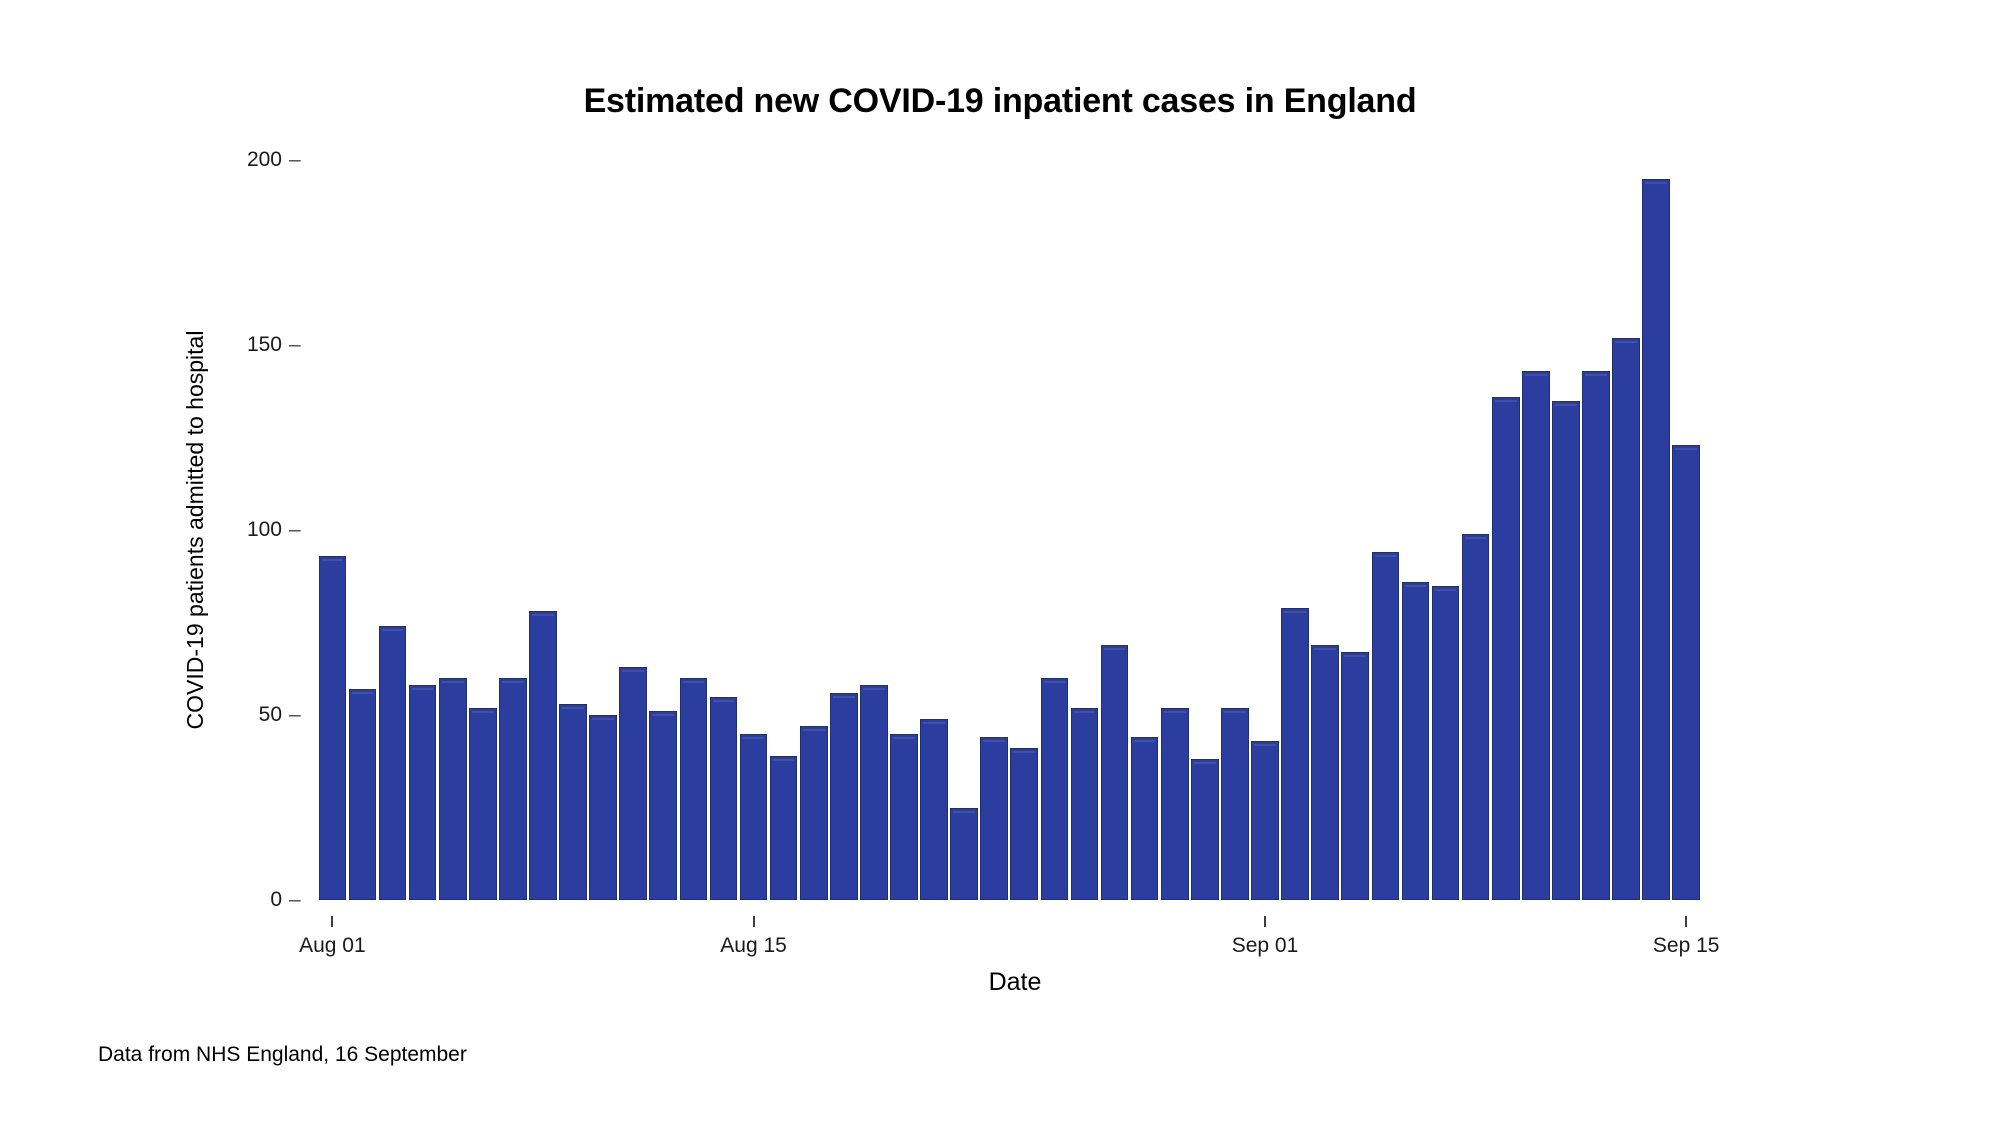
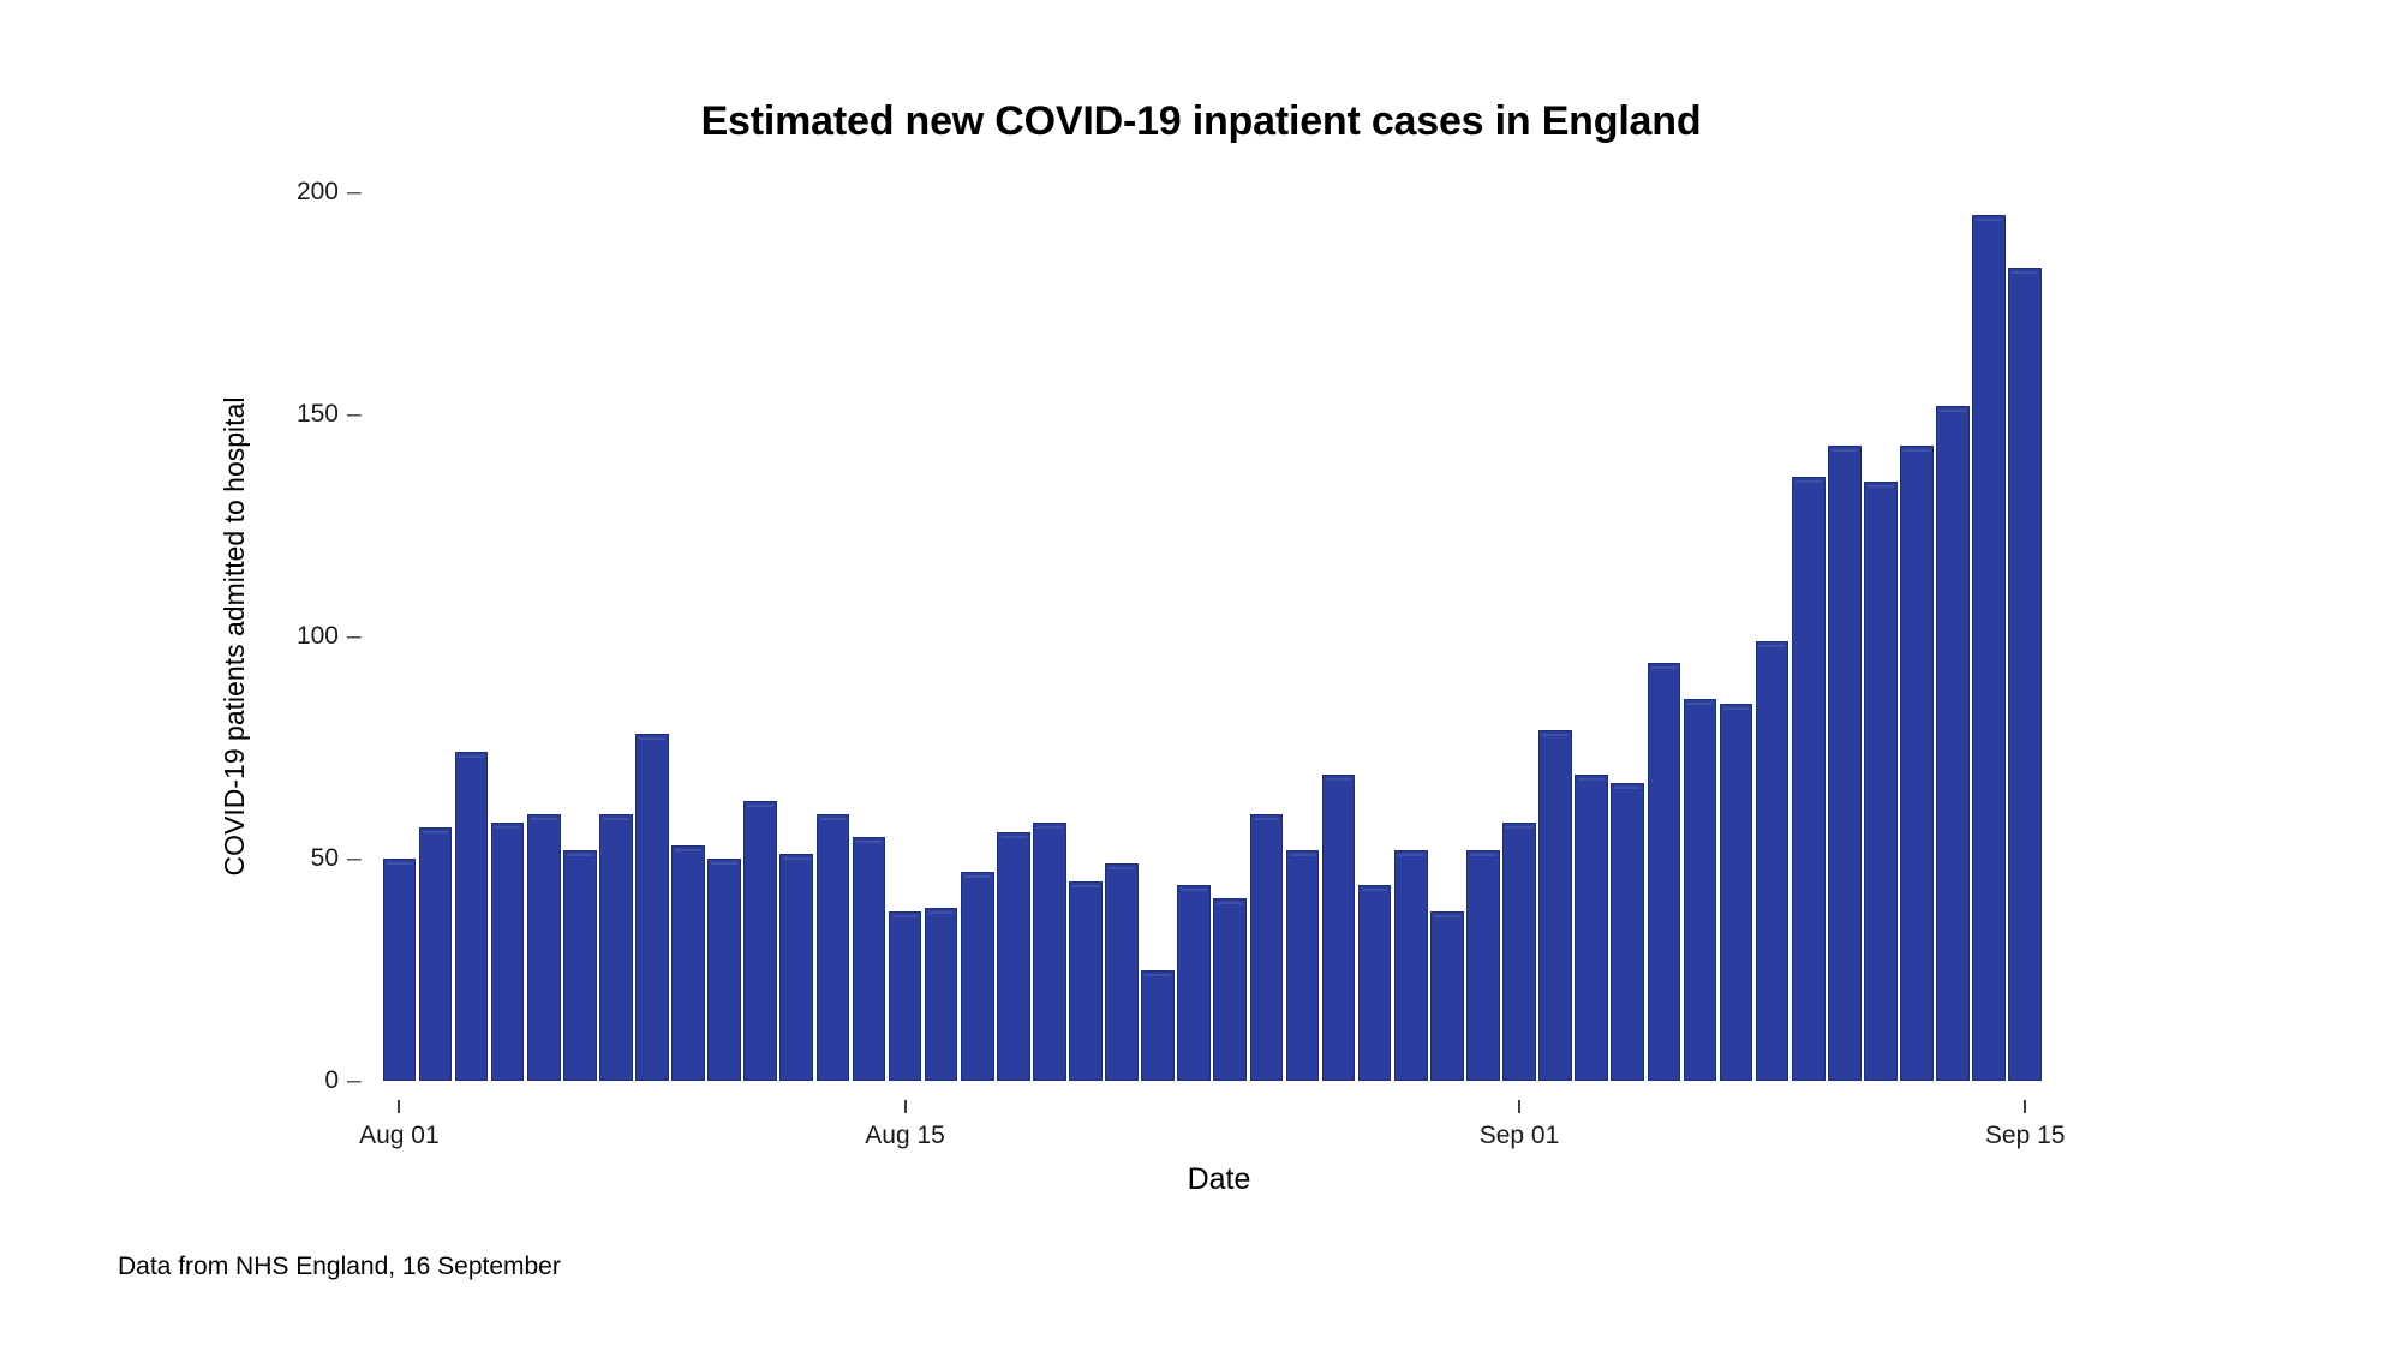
Aug 01: 93 -> 50
Aug 15: 45 -> 38
Sep 01: 43 -> 58
Sep 15: 123 -> 183
